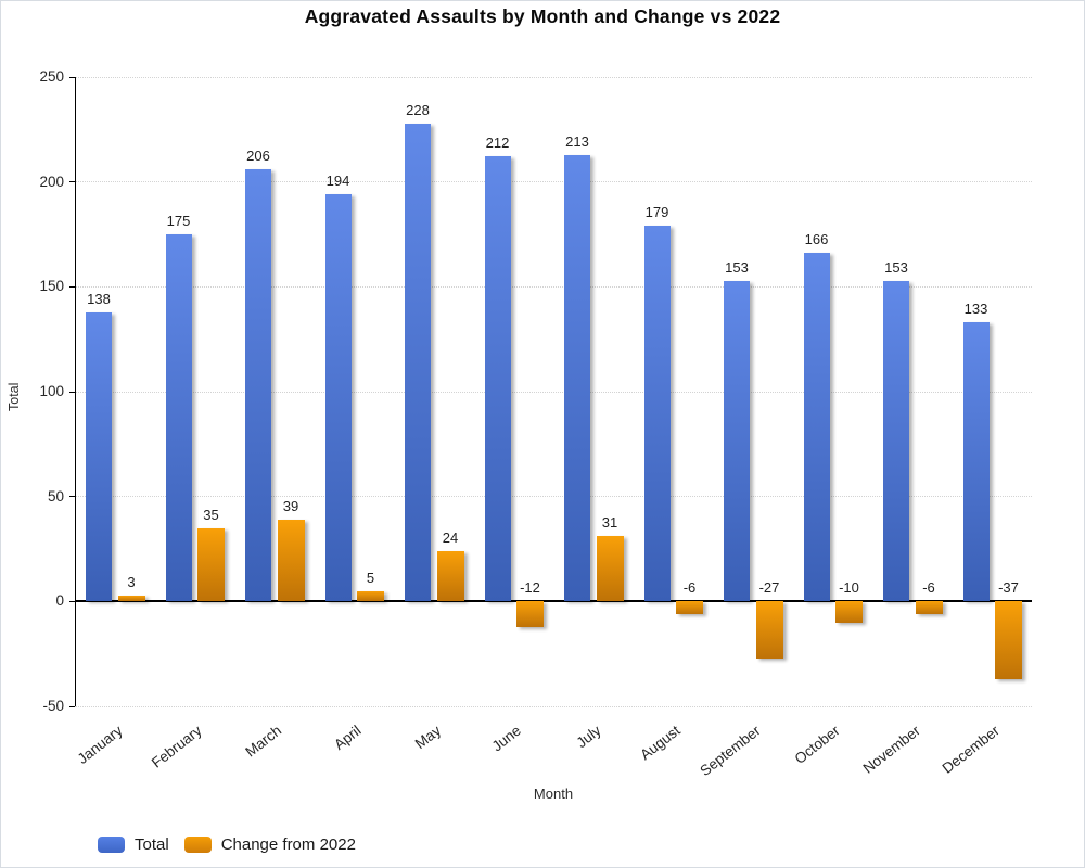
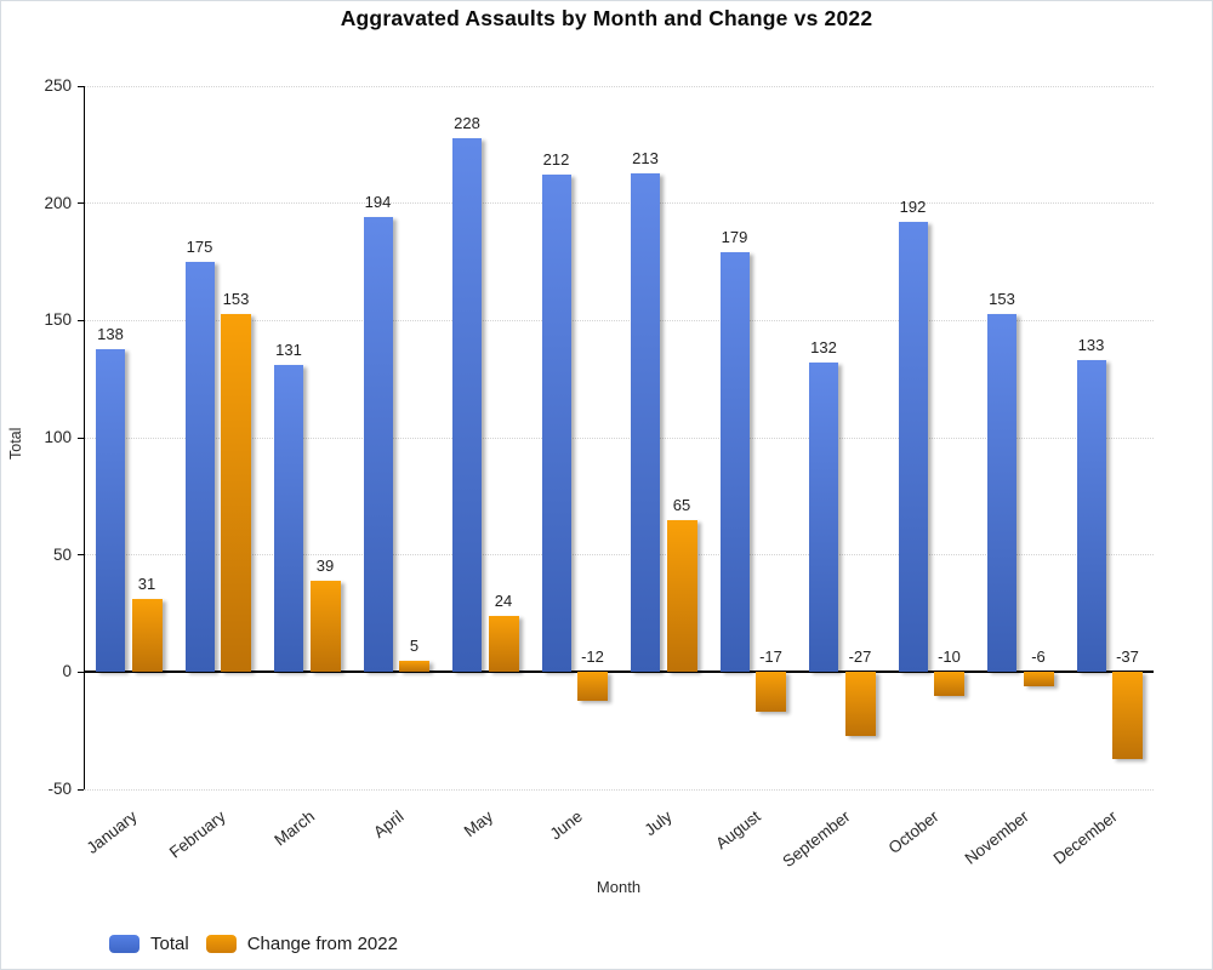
Change from 2022/January: 3 -> 31
Change from 2022/February: 35 -> 153
Total/March: 206 -> 131
Change from 2022/July: 31 -> 65
Change from 2022/August: -6 -> -17
Total/September: 153 -> 132
Total/October: 166 -> 192
